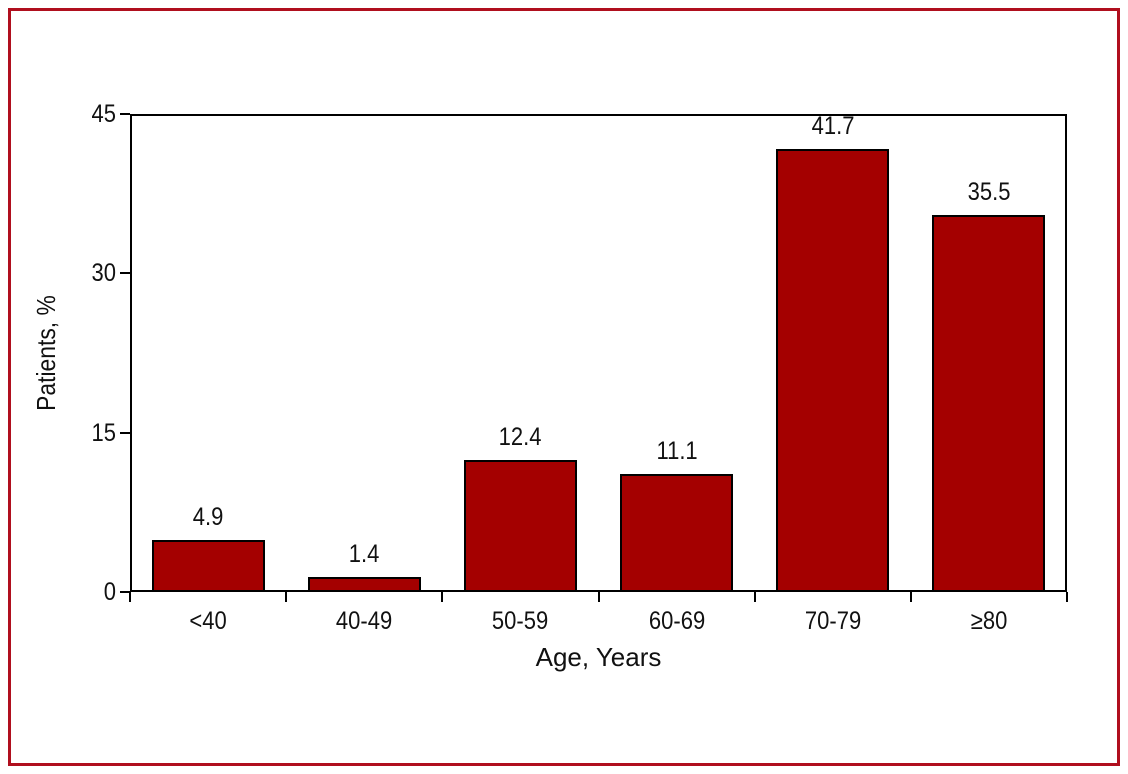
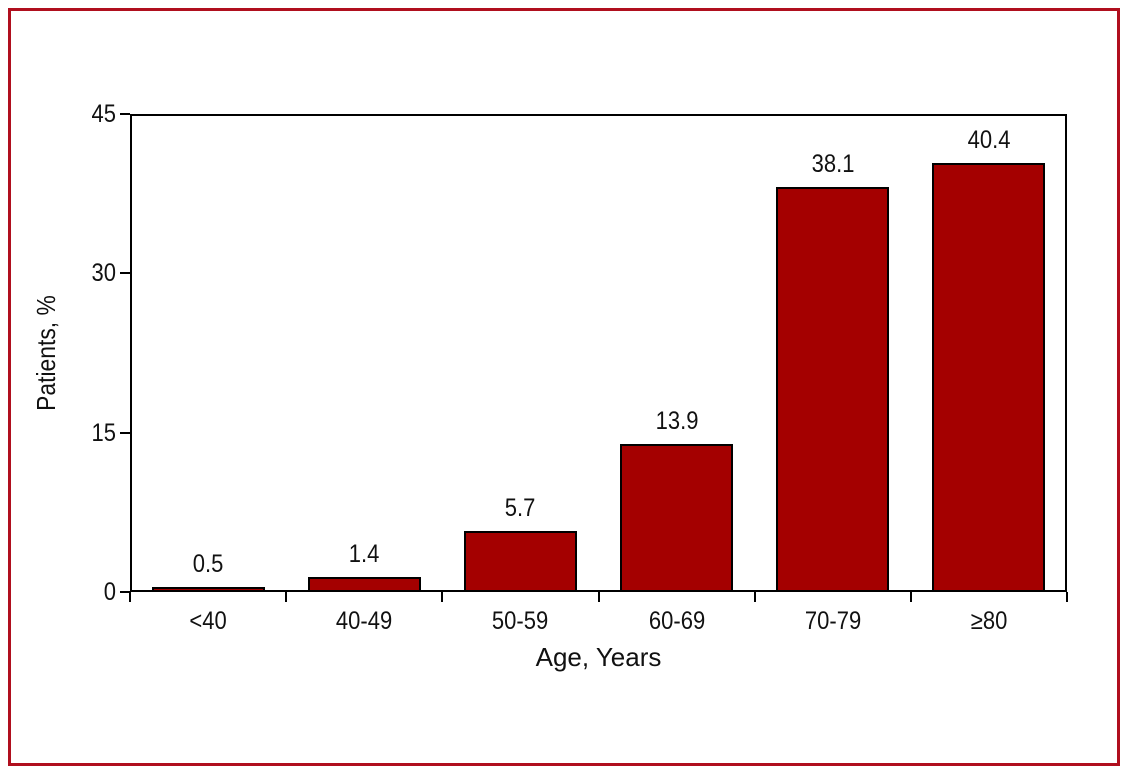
<40: 4.9 -> 0.5
50-59: 12.4 -> 5.7
60-69: 11.1 -> 13.9
70-79: 41.7 -> 38.1
≥80: 35.5 -> 40.4
